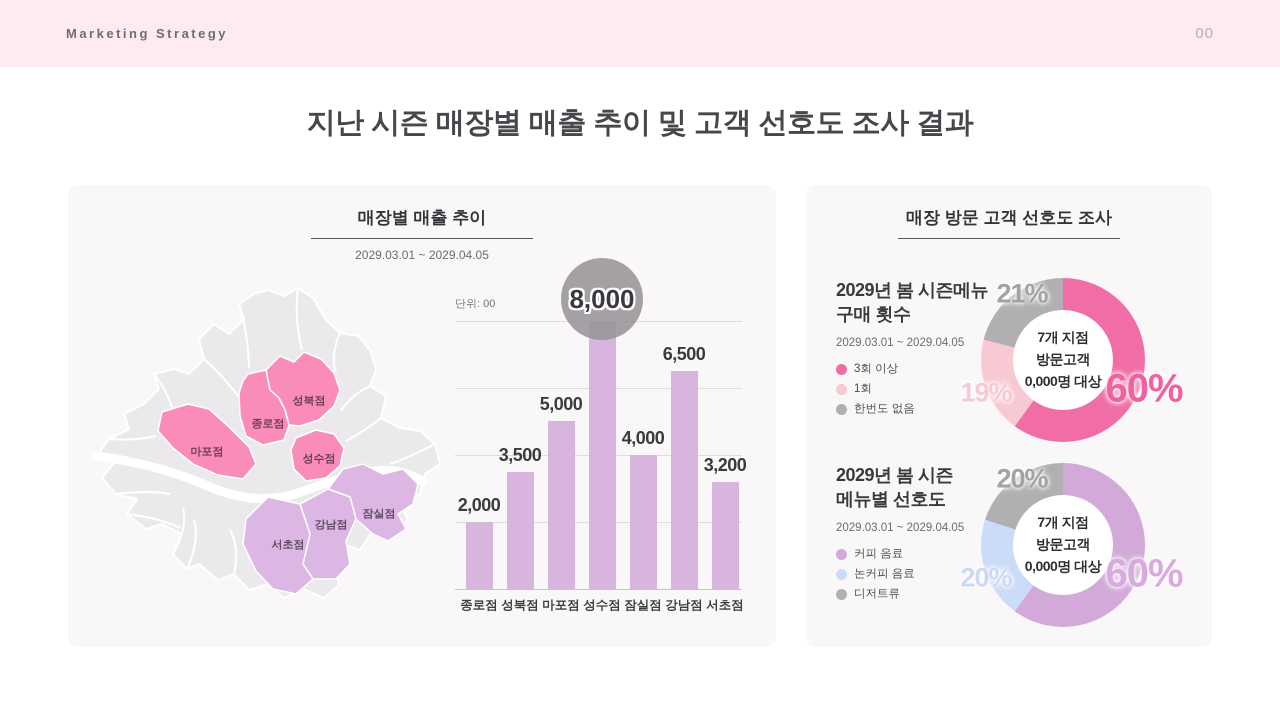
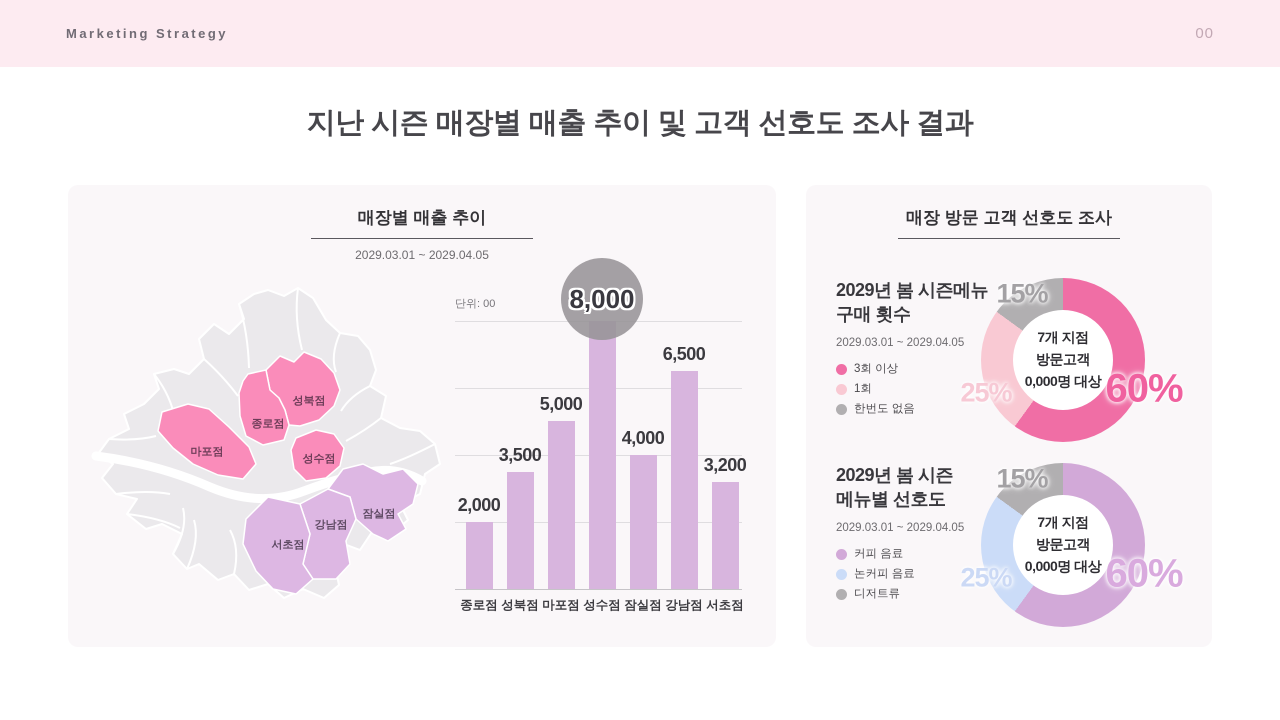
2029년 봄 시즌메뉴 구매 횟수/1회: 19% -> 25%
2029년 봄 시즌메뉴 구매 횟수/한번도 없음: 21% -> 15%
2029년 봄 시즌 메뉴별 선호도/논커피 음료: 20% -> 25%
2029년 봄 시즌 메뉴별 선호도/디저트류: 20% -> 15%
